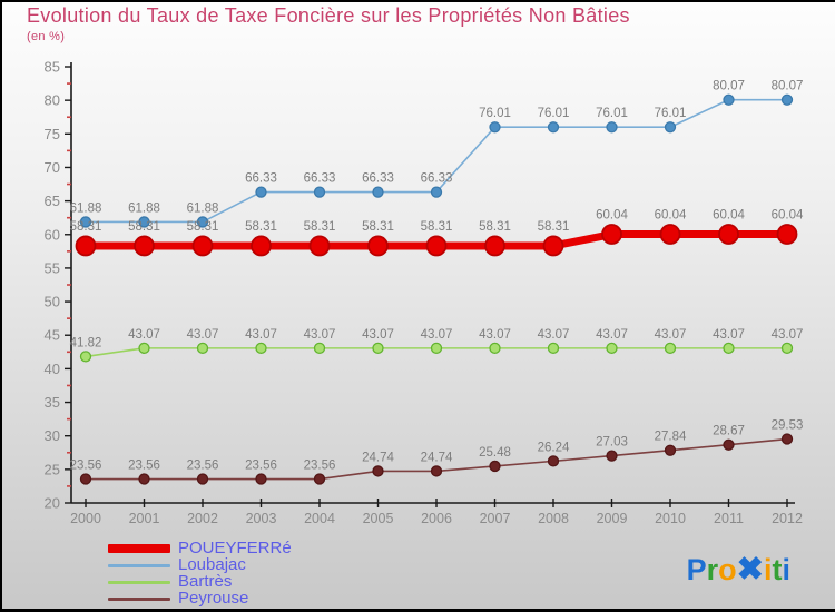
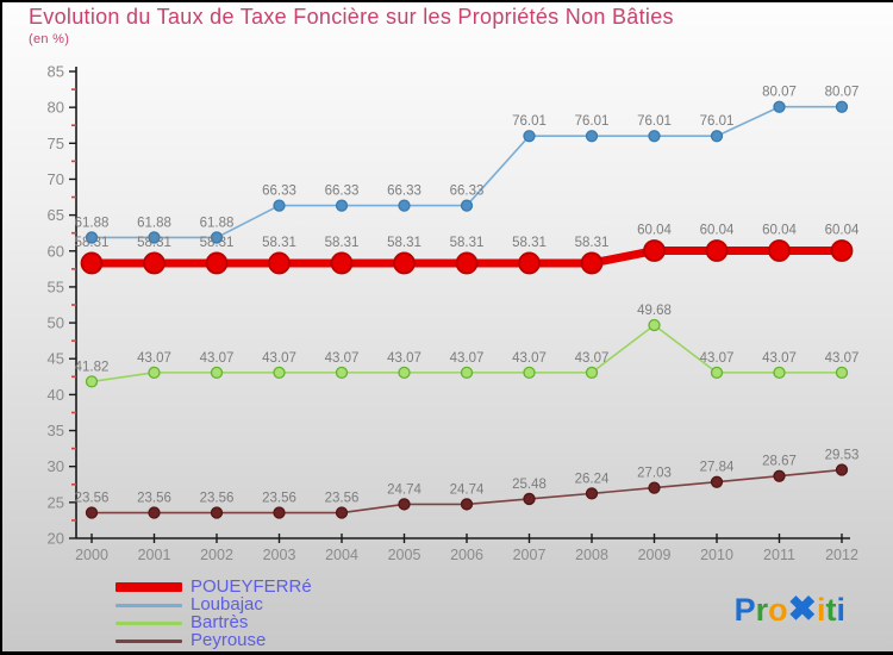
Bartrès/2009: 43.07 -> 49.68
